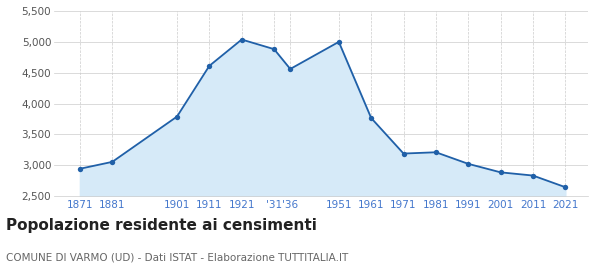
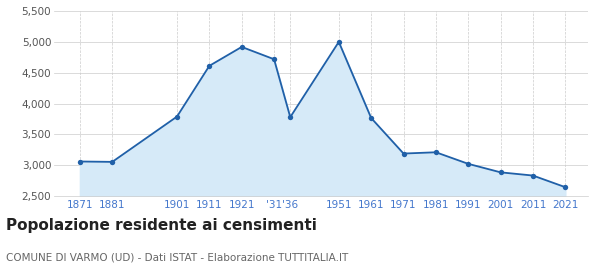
1871: 2,940 -> 3,060
1921: 5,040 -> 4,920
'31: 4,880 -> 4,720
'36: 4,560 -> 3,780
